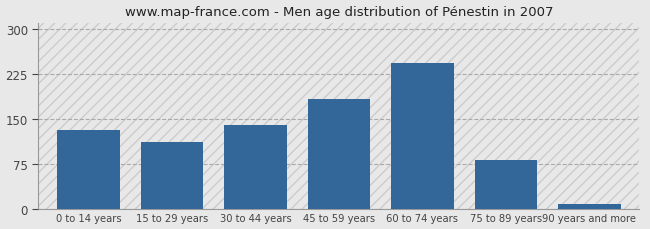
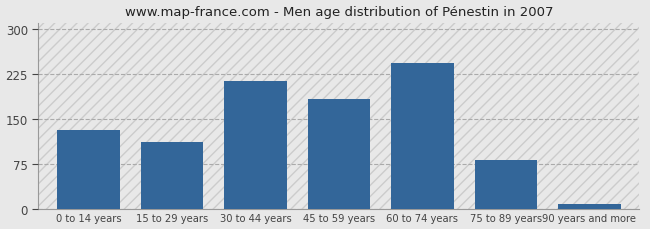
30 to 44 years: 140 -> 214
